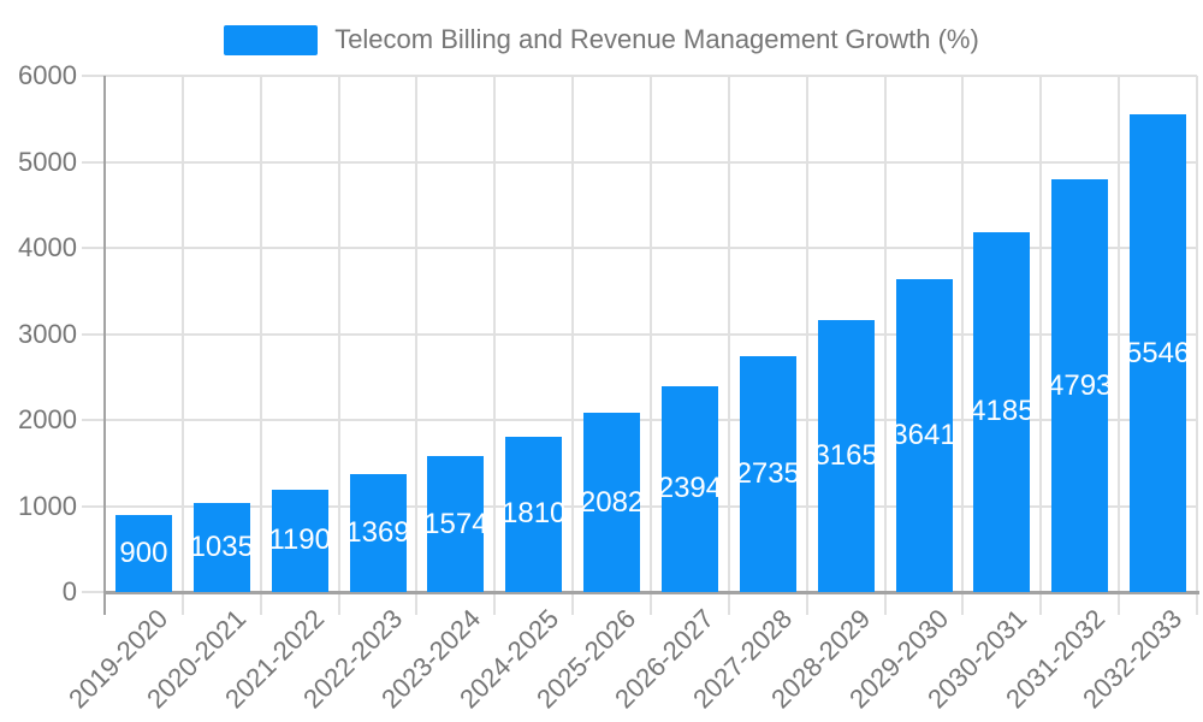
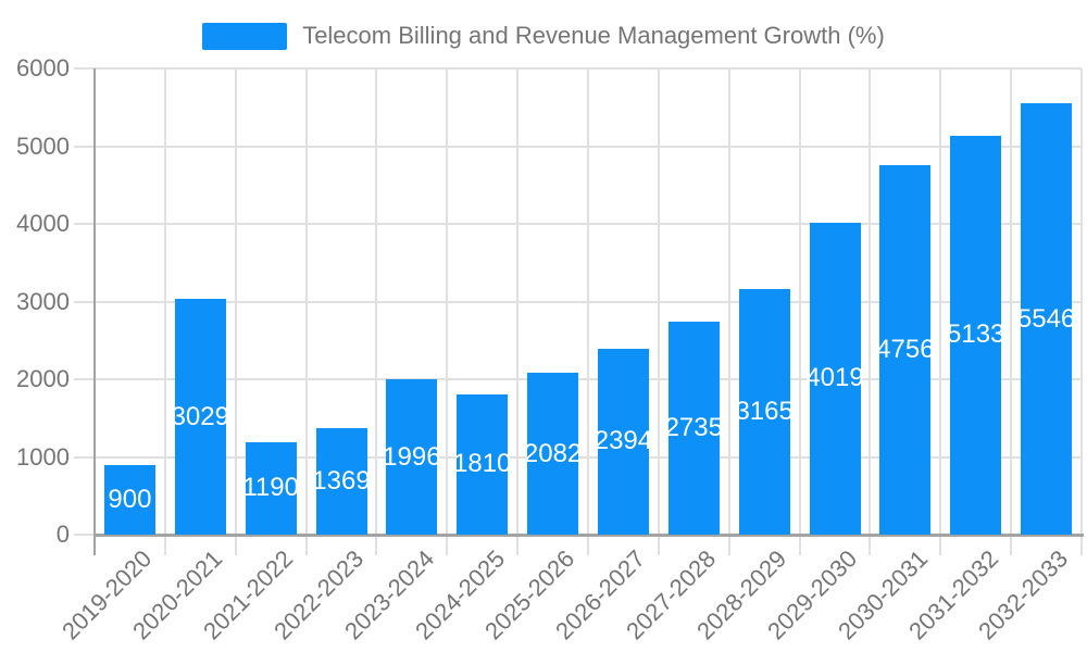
2020-2021: 1035 -> 3029
2023-2024: 1574 -> 1996
2029-2030: 3641 -> 4019
2030-2031: 4185 -> 4756
2031-2032: 4793 -> 5133
